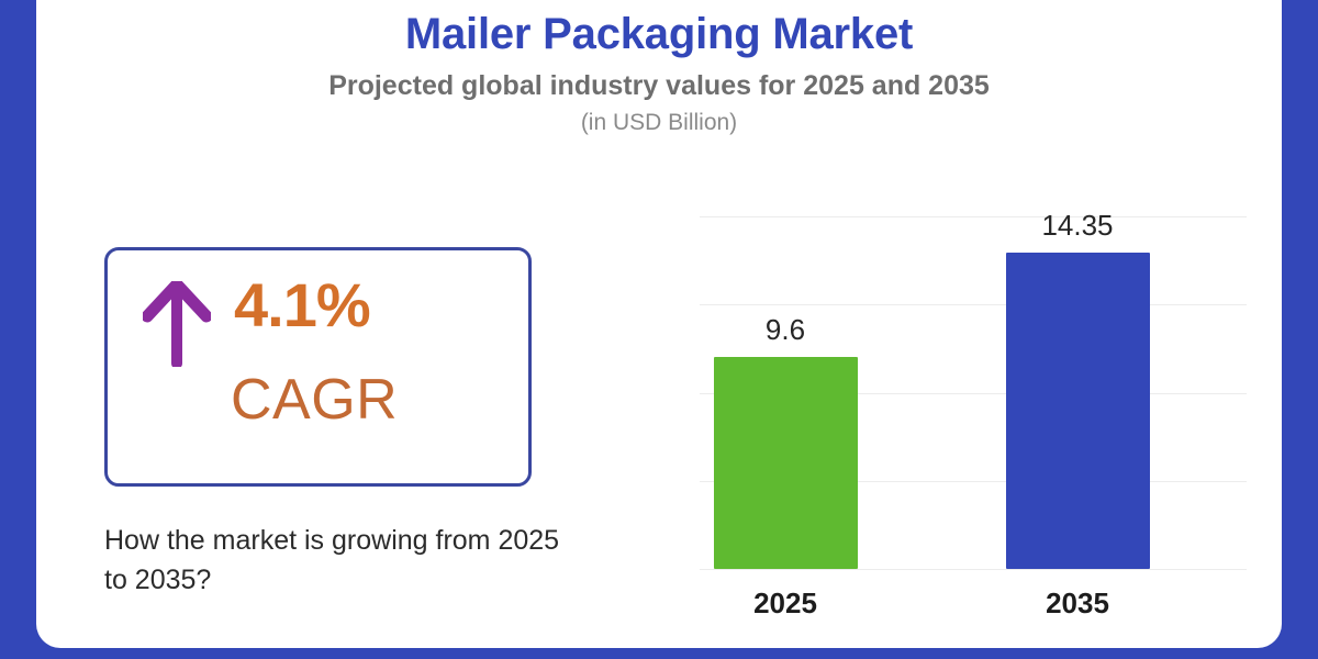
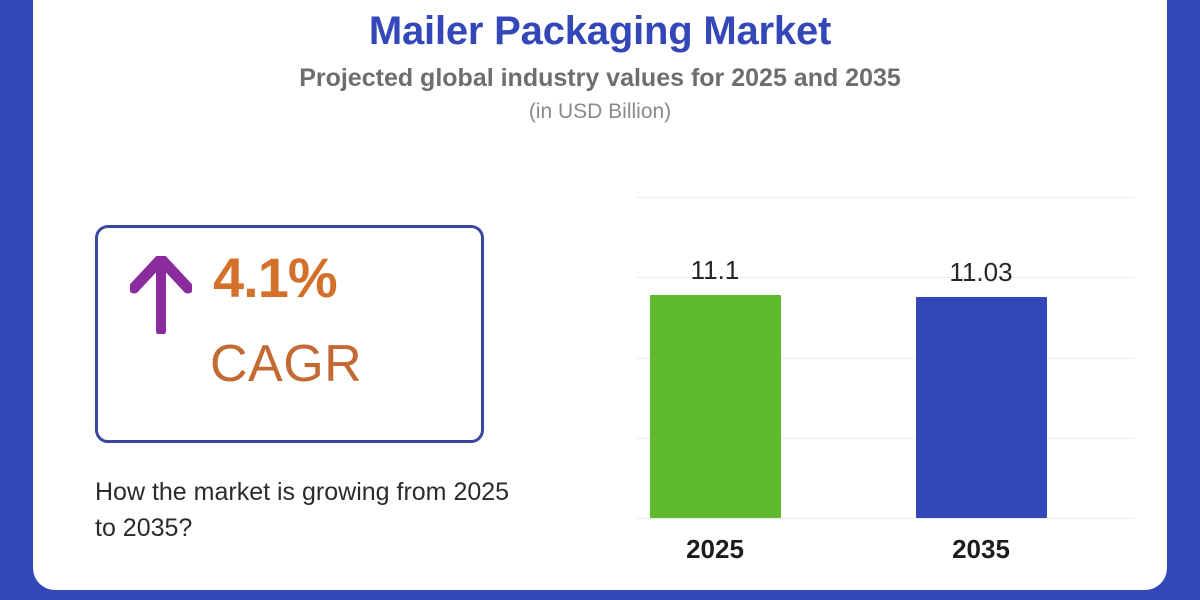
2025: 9.6 -> 11.1
2035: 14.35 -> 11.03
